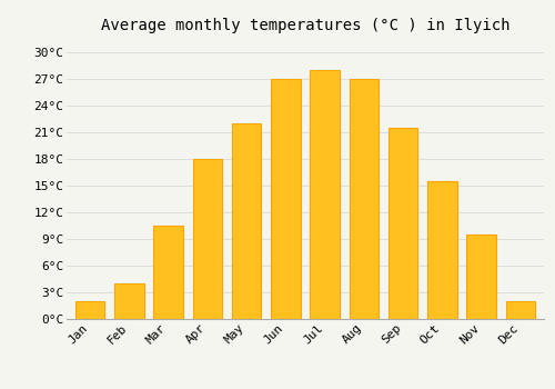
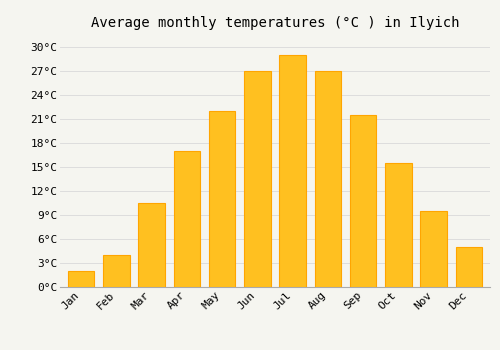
Apr: 18.0°C -> 17.0°C
Jul: 28.0°C -> 29.0°C
Dec: 2.0°C -> 5.0°C
